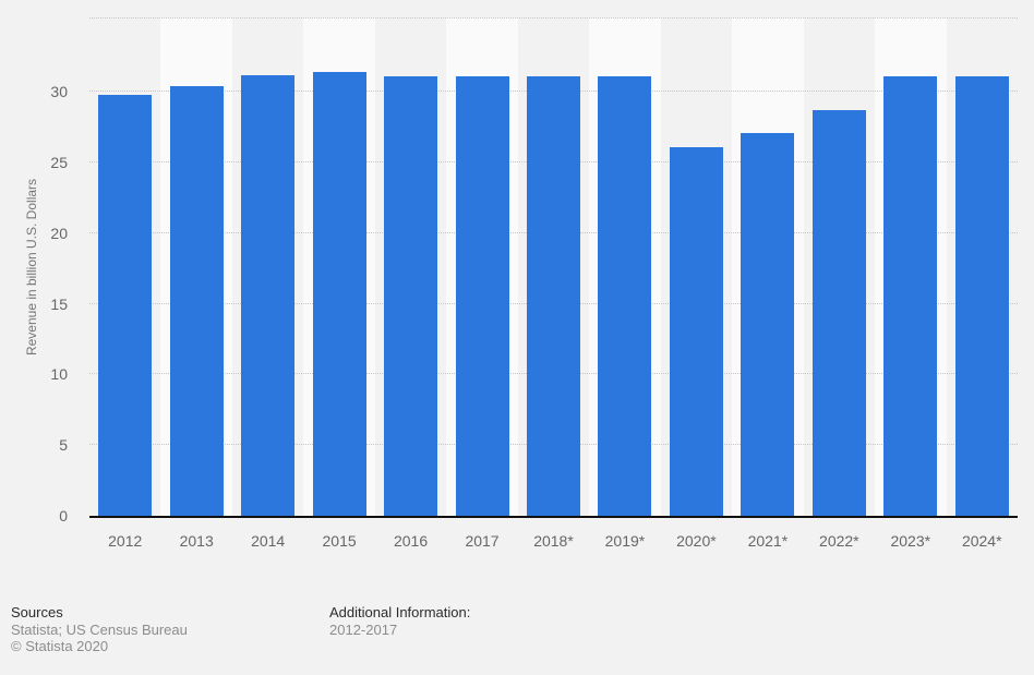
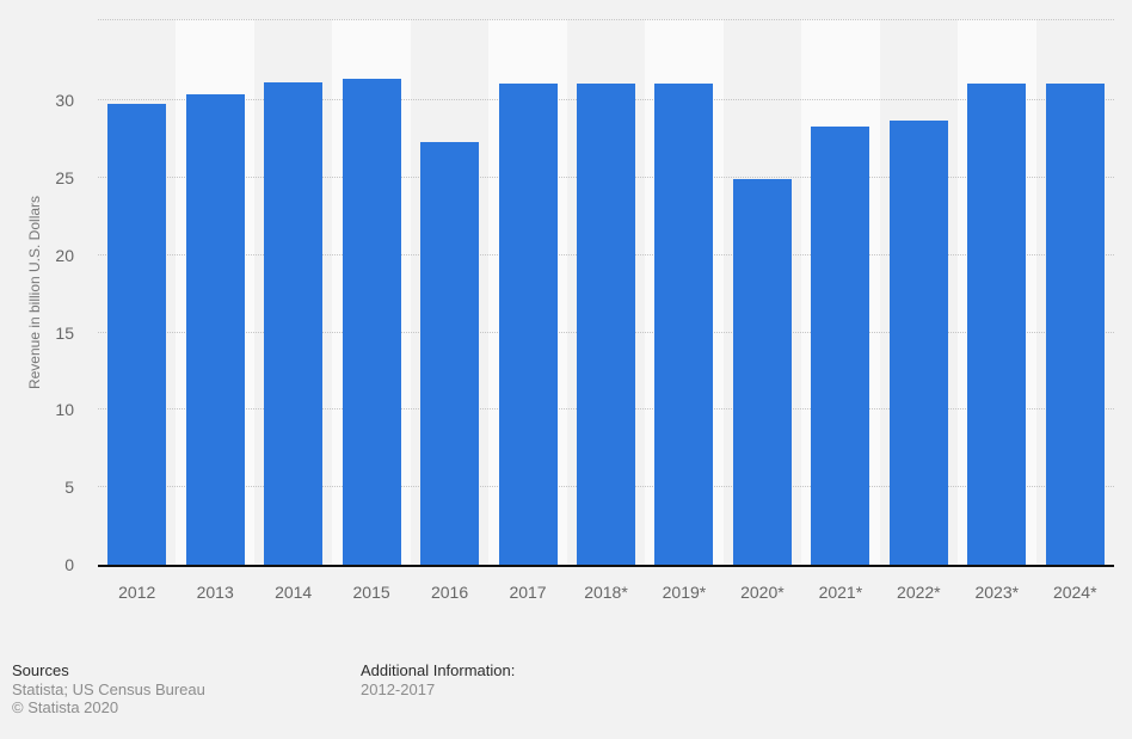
2016: 31.1 -> 27.3
2020*: 26.1 -> 24.9
2021*: 27.1 -> 28.3
